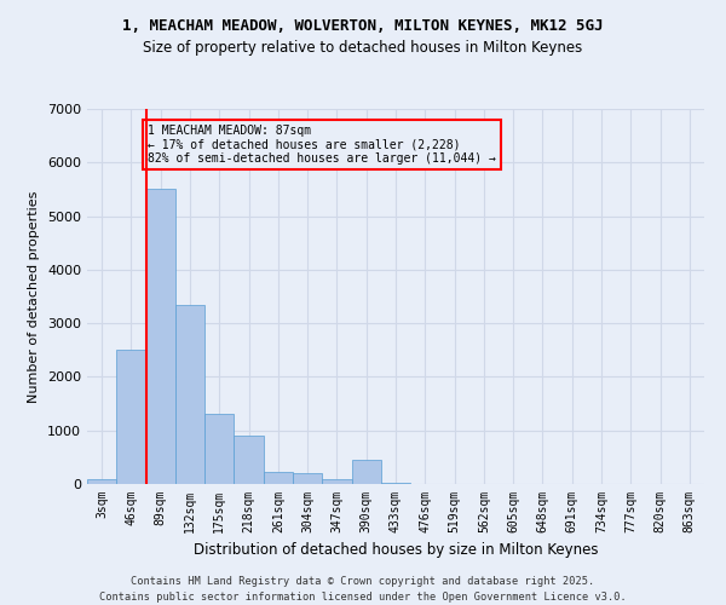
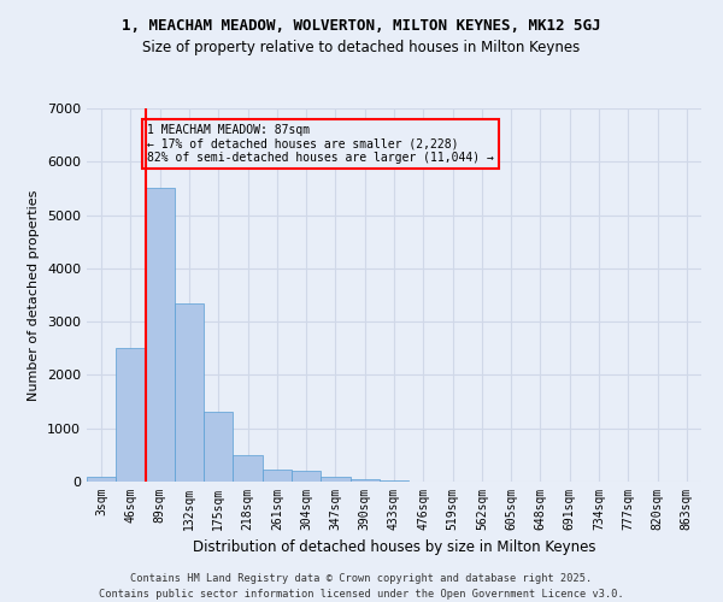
218sqm: 900 -> 500
390sqm: 450 -> 60
